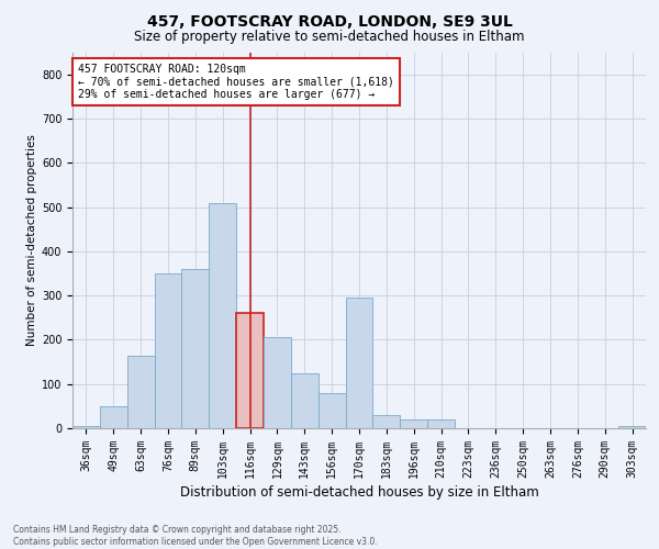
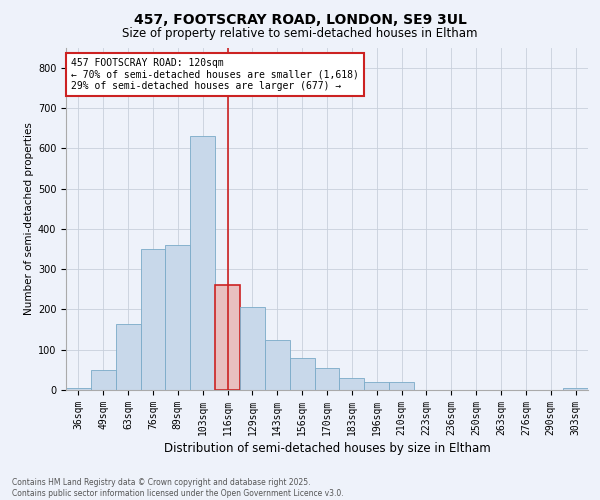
103sqm: 510 -> 630
170sqm: 295 -> 55
